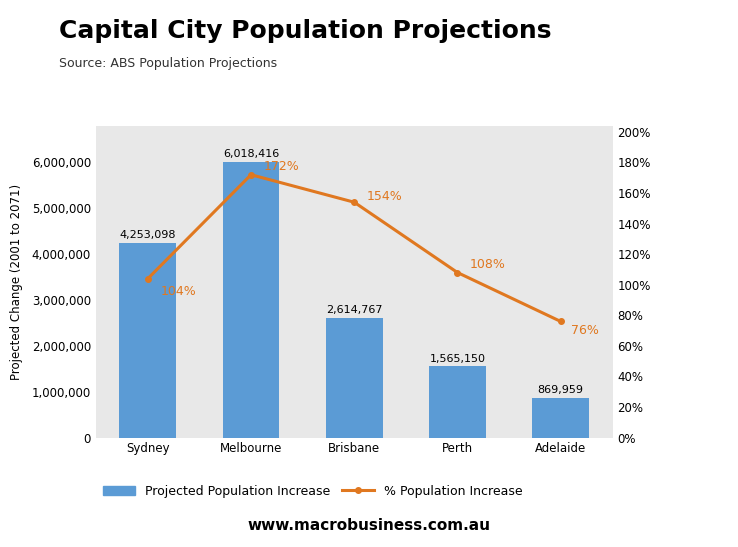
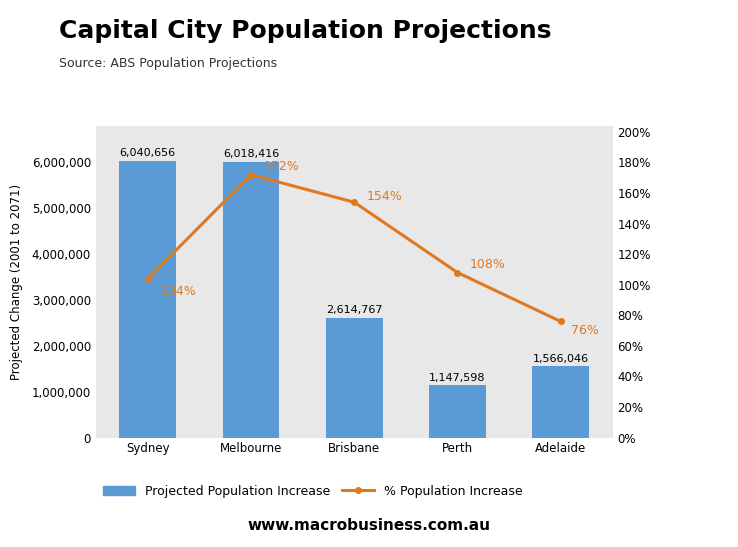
Projected Population Increase/Sydney: 4,253,098 -> 6,040,656
Projected Population Increase/Perth: 1,565,150 -> 1,147,598
Projected Population Increase/Adelaide: 869,959 -> 1,566,046
